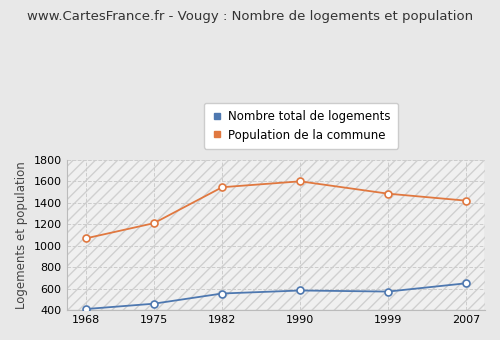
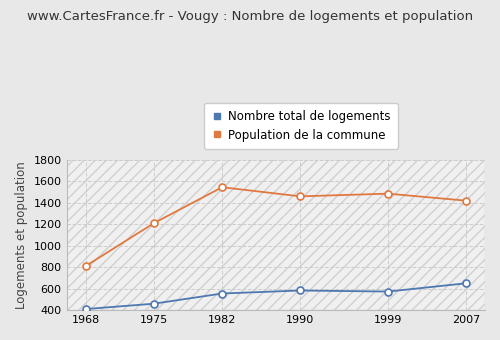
Population de la commune/1968: 1070 -> 810
Population de la commune/1990: 1600 -> 1460
